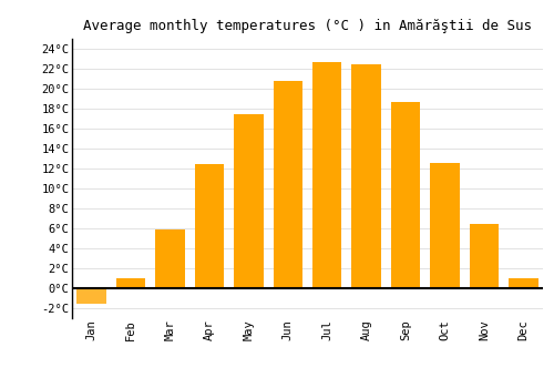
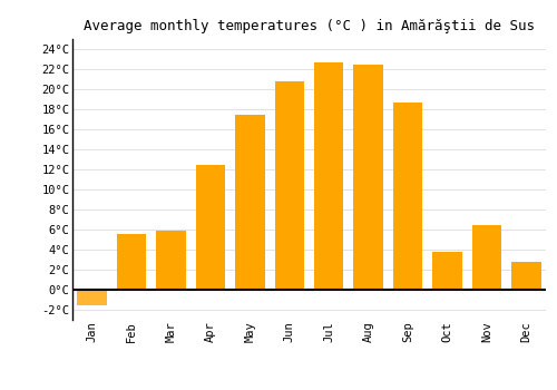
Feb: 1.0°C -> 5.6°C
Oct: 12.6°C -> 3.8°C
Dec: 1.0°C -> 2.8°C
